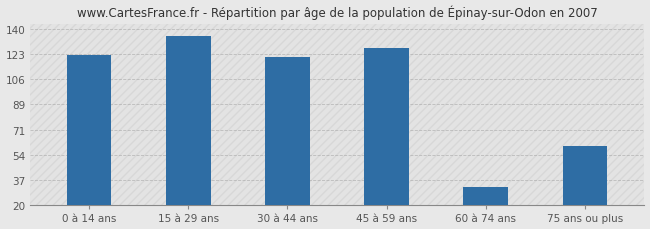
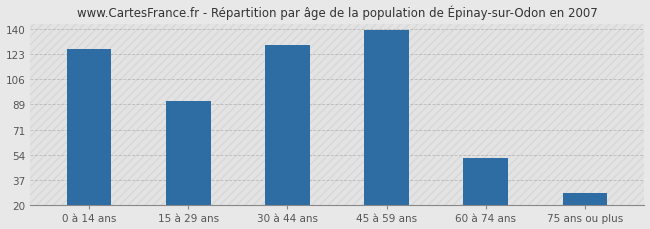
0 à 14 ans: 122 -> 126
15 à 29 ans: 135 -> 91
30 à 44 ans: 121 -> 129
45 à 59 ans: 127 -> 139
60 à 74 ans: 32 -> 52
75 ans ou plus: 60 -> 28
